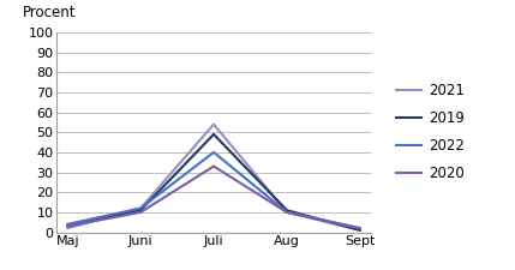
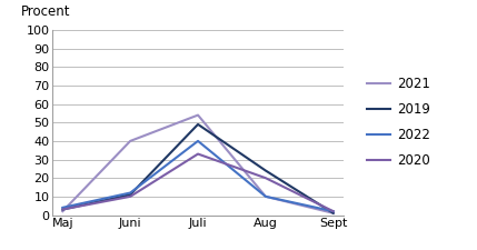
2021/Juni: 12 -> 40
2019/Aug: 11 -> 24
2020/Aug: 10 -> 20
